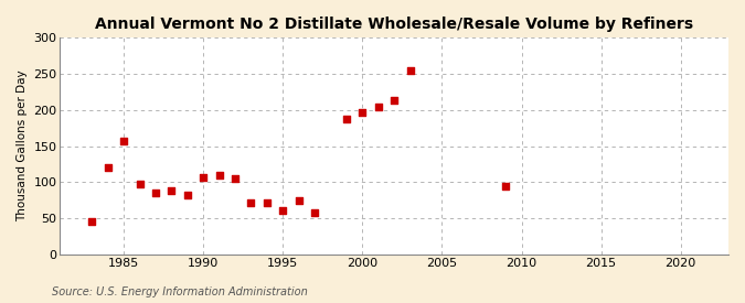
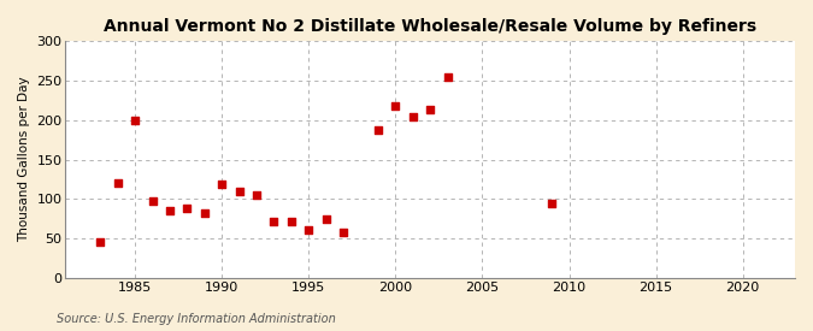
1985: 157 -> 200
1990: 107 -> 118
2000: 197 -> 218
